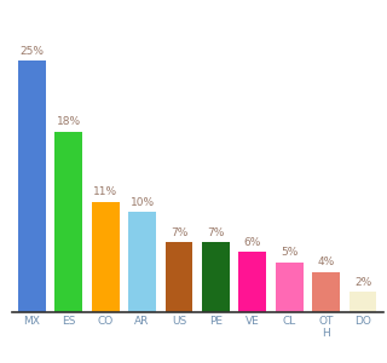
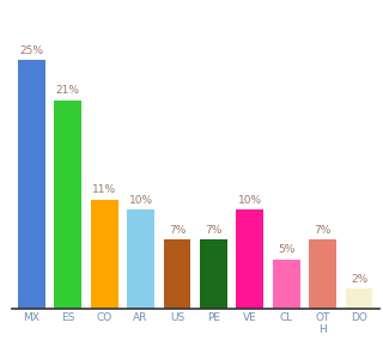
ES: 18% -> 21%
VE: 6% -> 10%
OT H: 4% -> 7%
